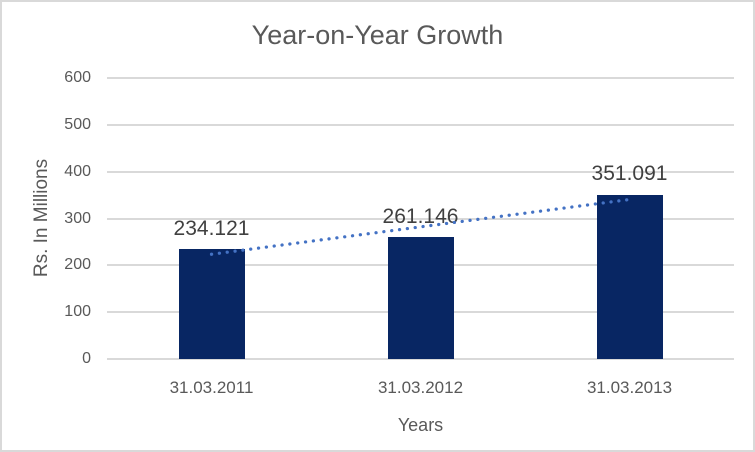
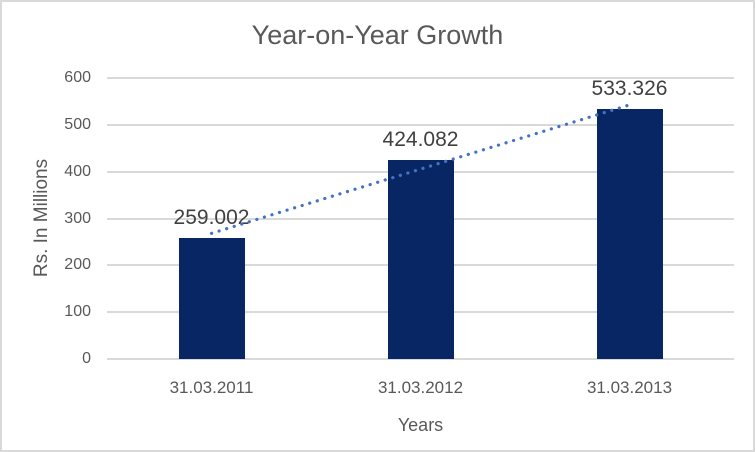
31.03.2011: 234.121 -> 259.002
31.03.2012: 261.146 -> 424.082
31.03.2013: 351.091 -> 533.326
